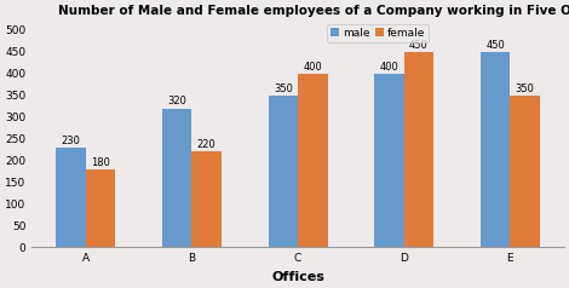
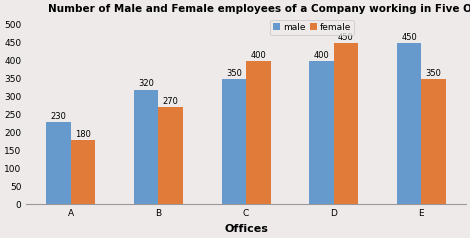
female/B: 220 -> 270
